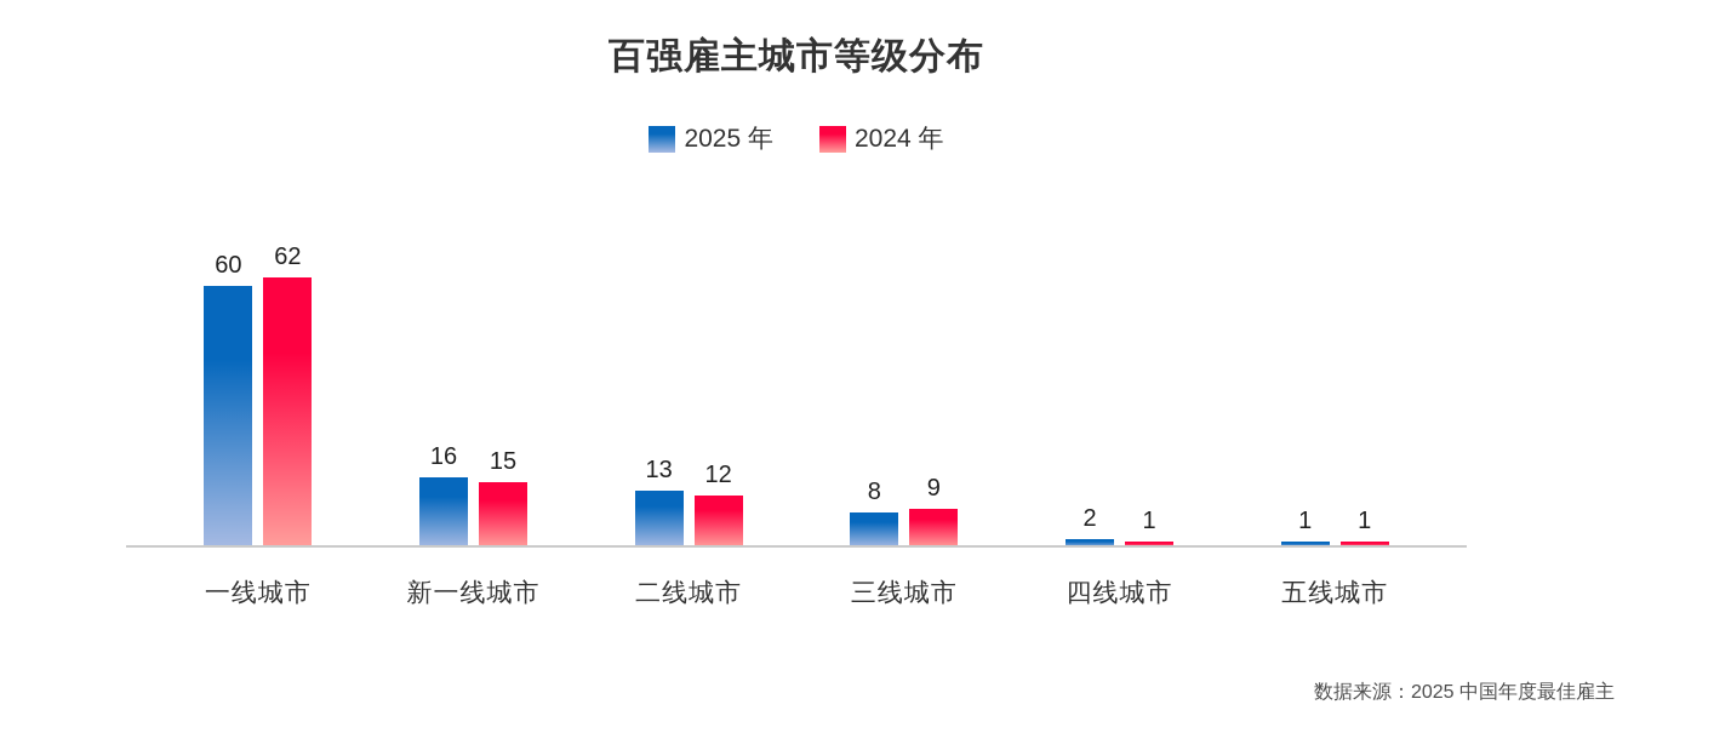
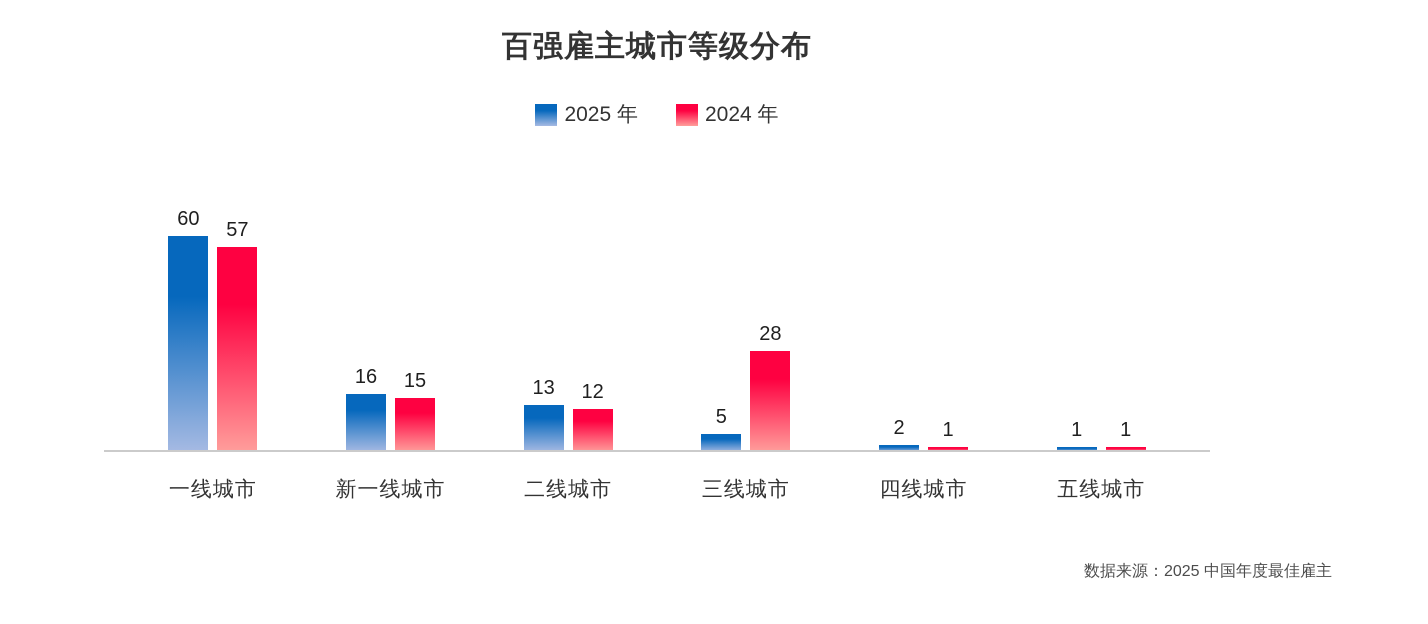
2024 年/一线城市: 62 -> 57
2025 年/三线城市: 8 -> 5
2024 年/三线城市: 9 -> 28
